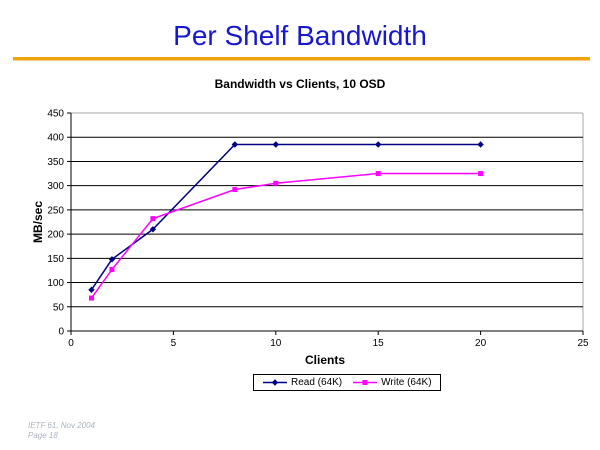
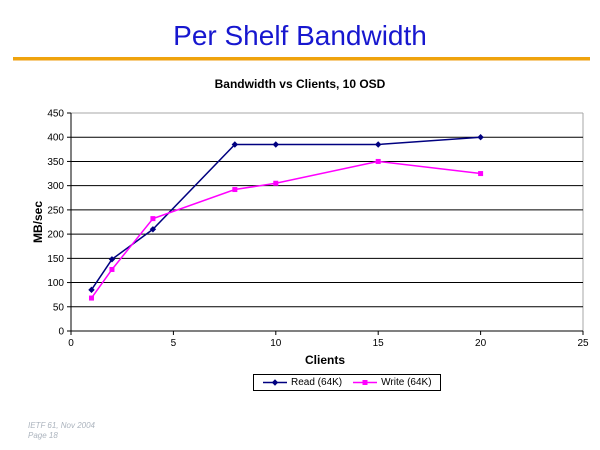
Write (64K)/15: 320 -> 350
Read (64K)/20: 380 -> 400
